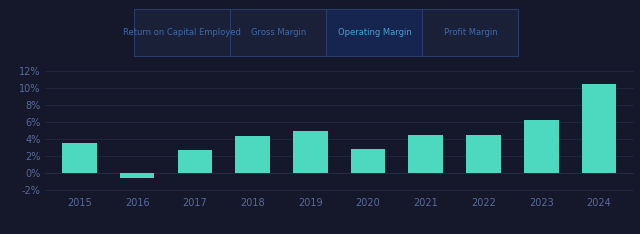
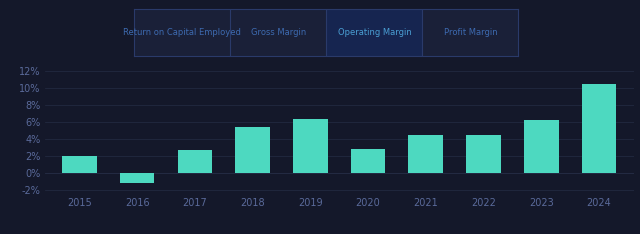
2015: 3.5% -> 2.0%
2016: -0.6% -> -1.2%
2018: 4.4% -> 5.4%
2019: 5.0% -> 6.4%
